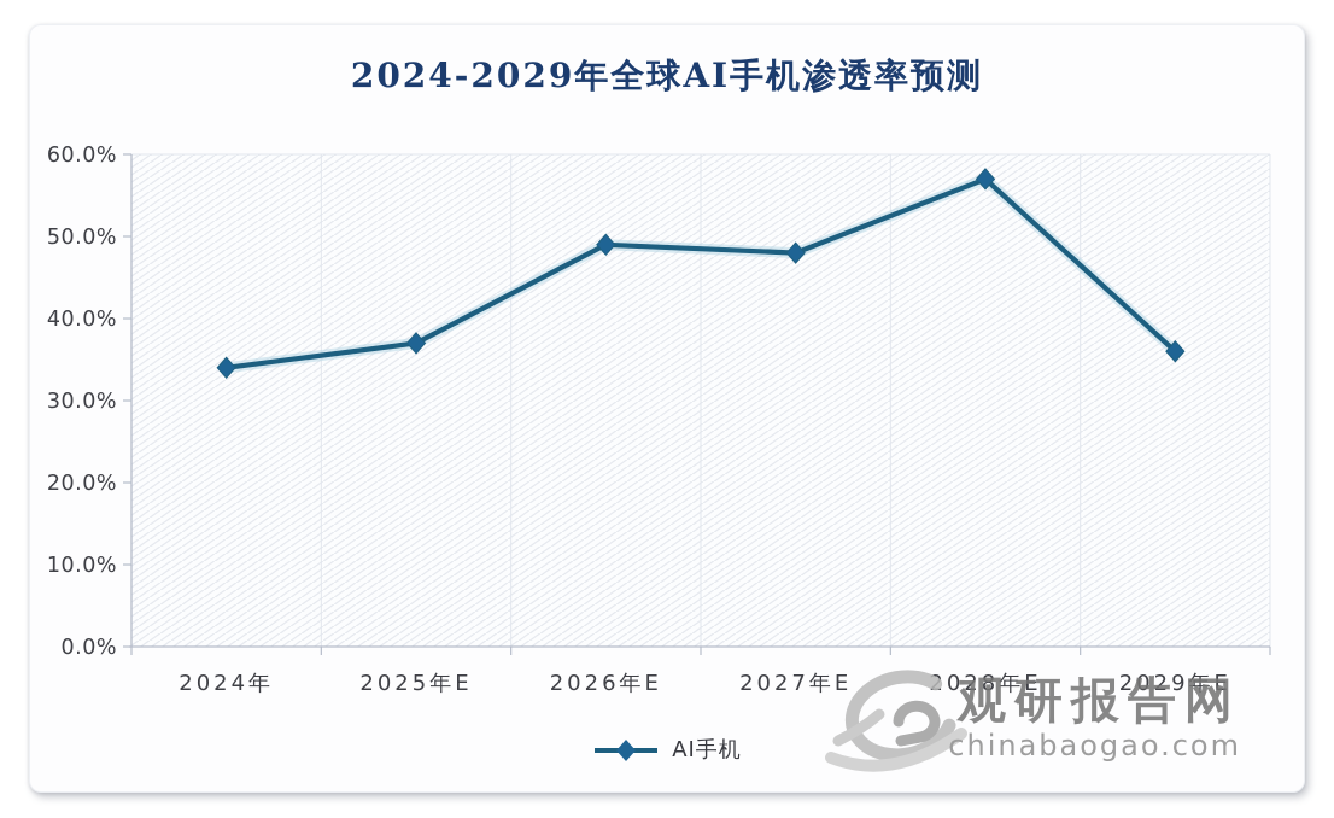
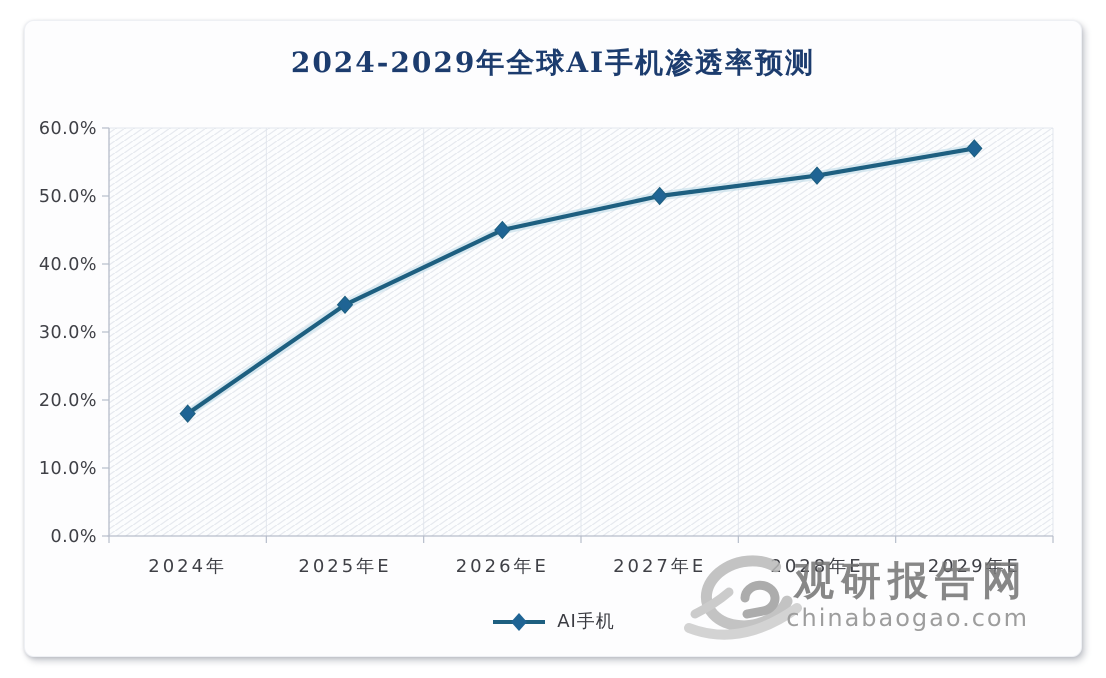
2024年: 34% -> 18%
2025年E: 37% -> 34%
2026年E: 49% -> 45%
2027年E: 48% -> 50%
2028年E: 57% -> 53%
2029年E: 36% -> 57%
